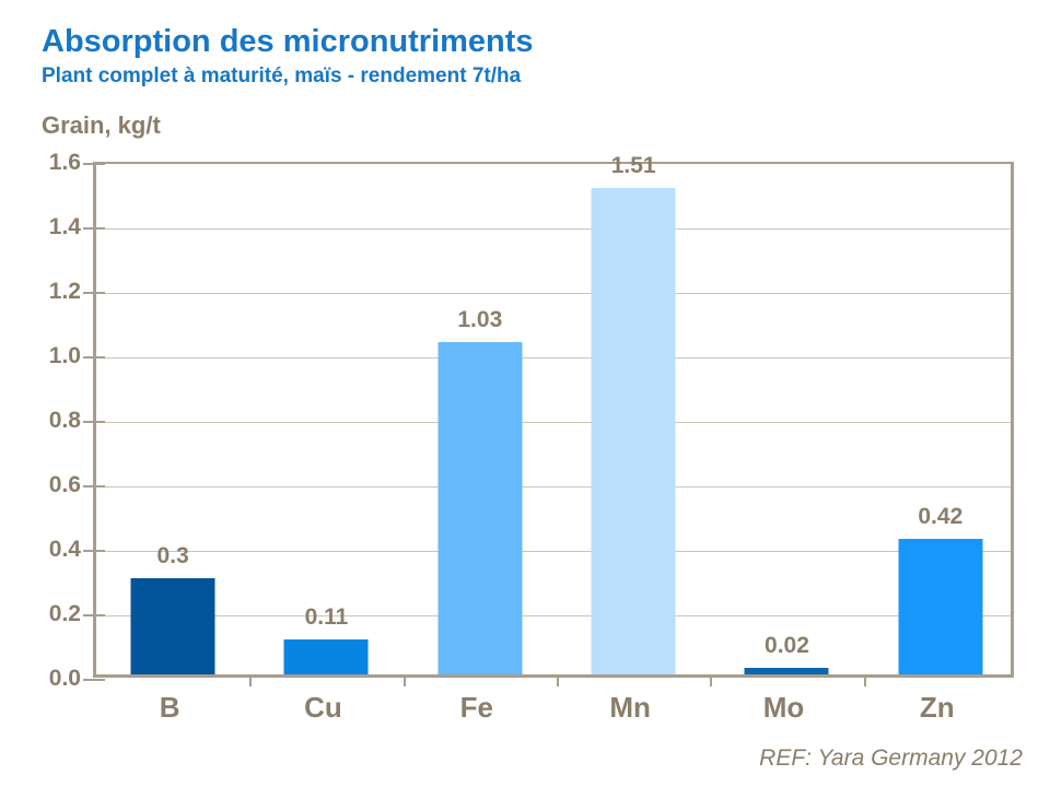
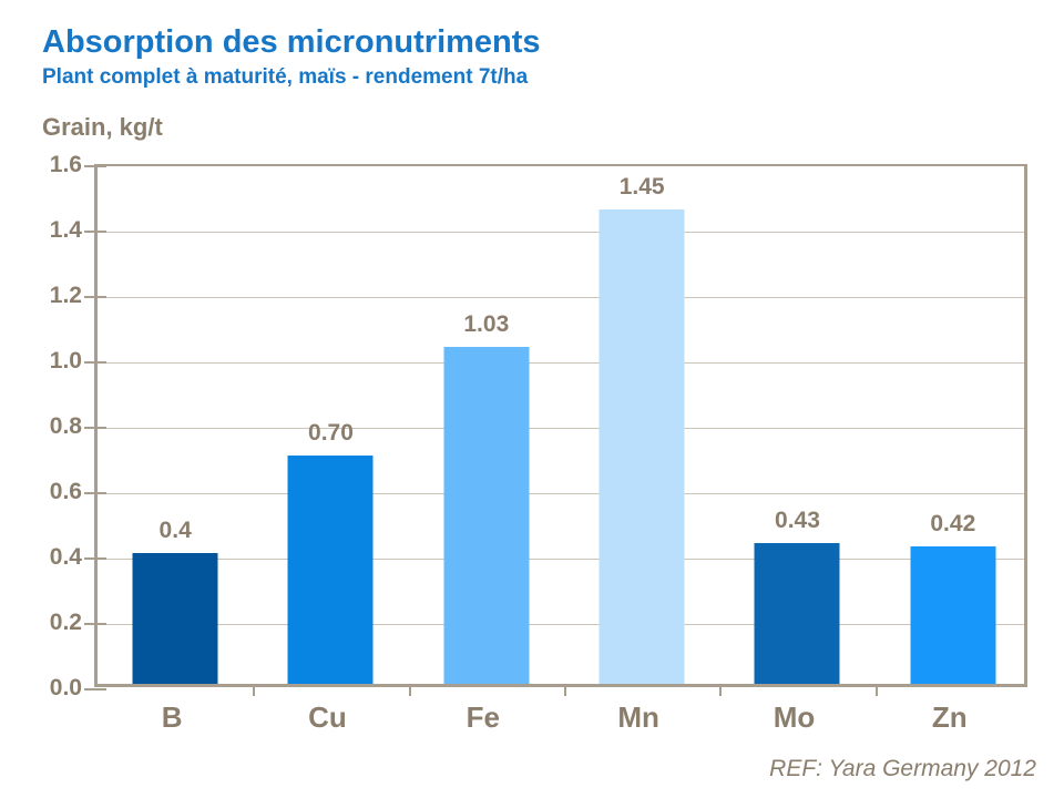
B: 0.3 -> 0.4
Cu: 0.11 -> 0.70
Mn: 1.51 -> 1.45
Mo: 0.02 -> 0.43
